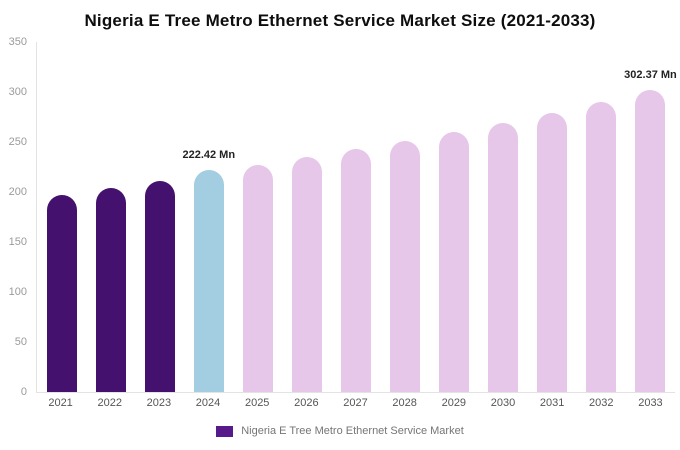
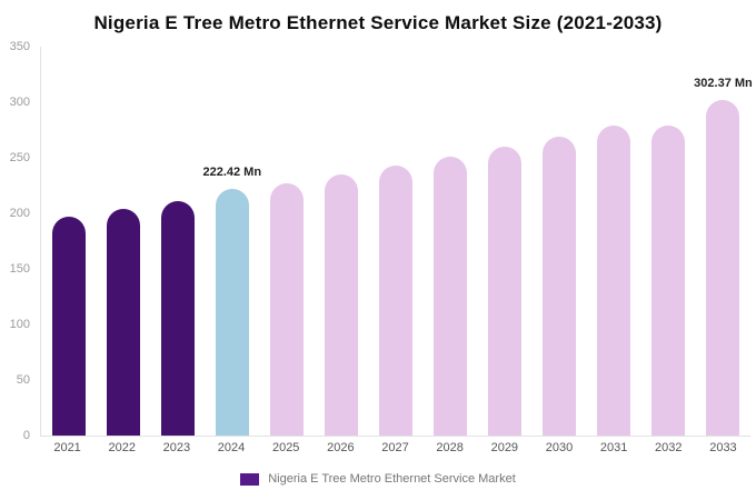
2032: 290 -> 279
